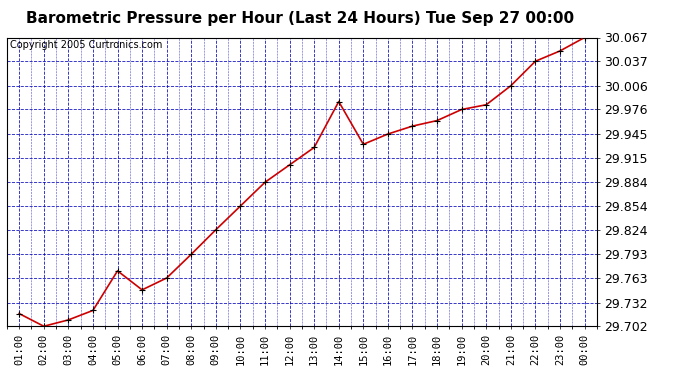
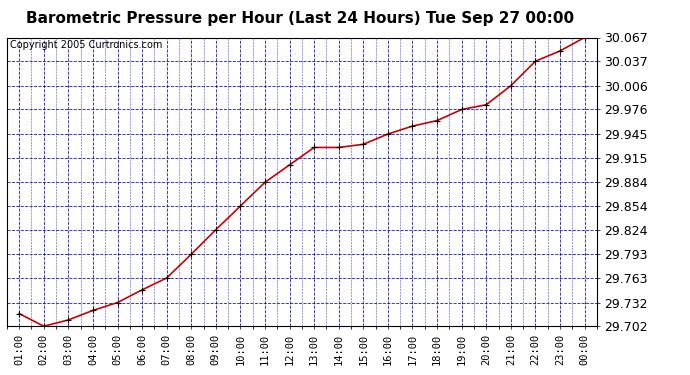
05:00: 29.772 -> 29.732
14:00: 29.986 -> 29.928
